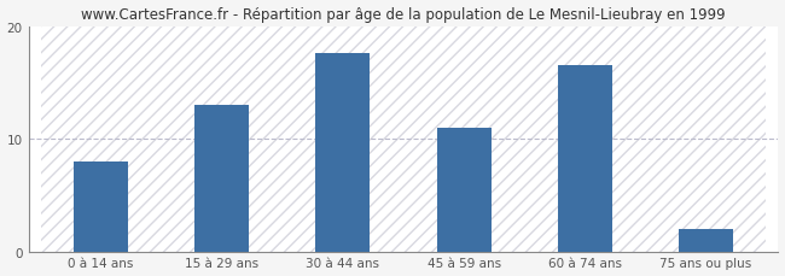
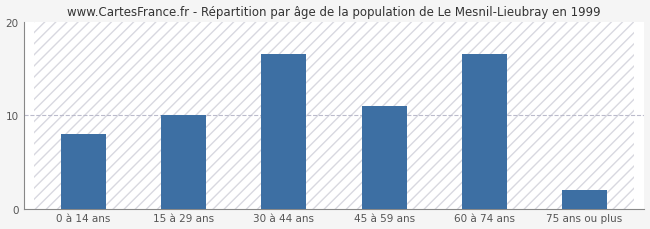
15 à 29 ans: 13.0 -> 10.0
30 à 44 ans: 17.6 -> 16.5
